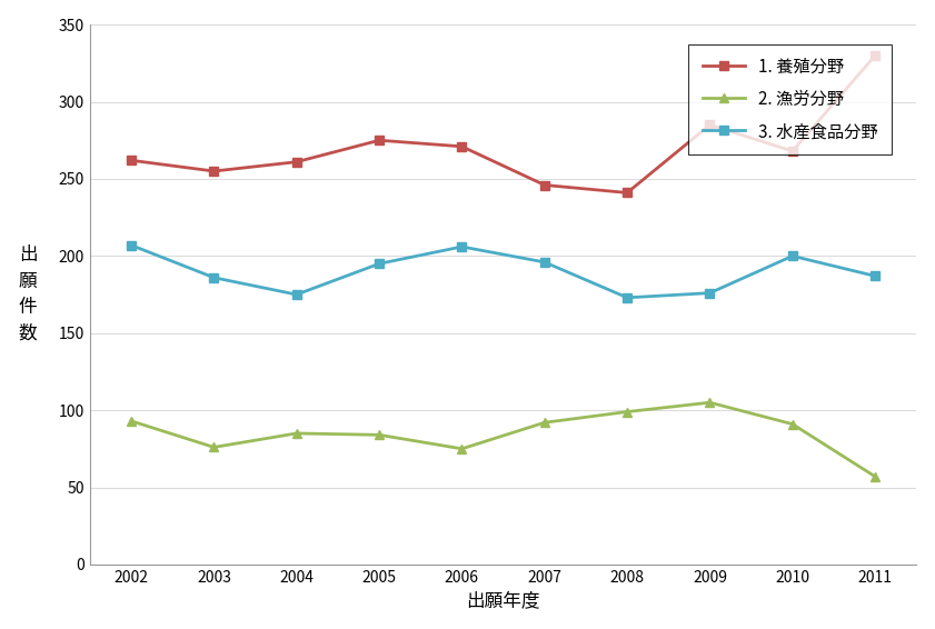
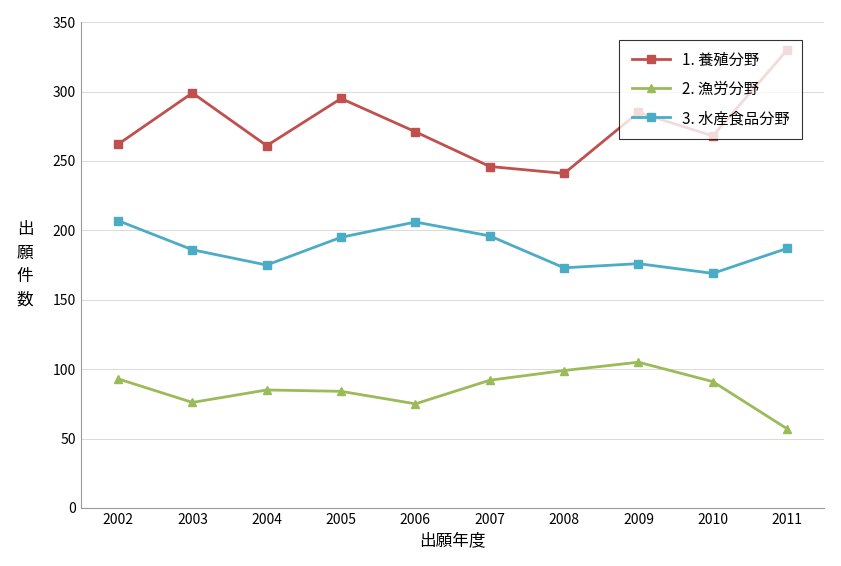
1. 養殖分野/2003: 255 -> 299
1. 養殖分野/2005: 275 -> 295
3. 水産食品分野/2010: 200 -> 169
